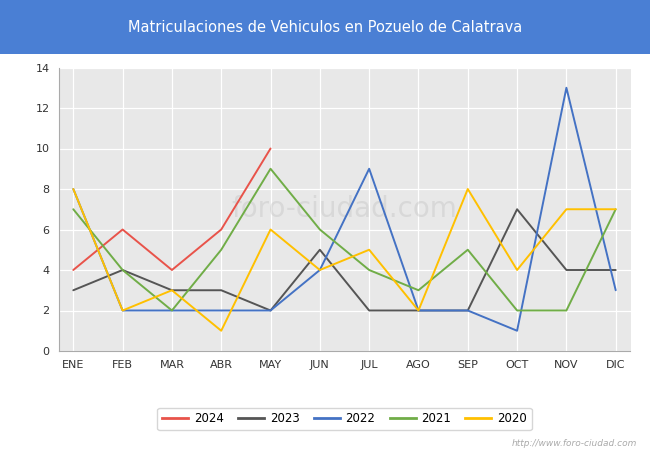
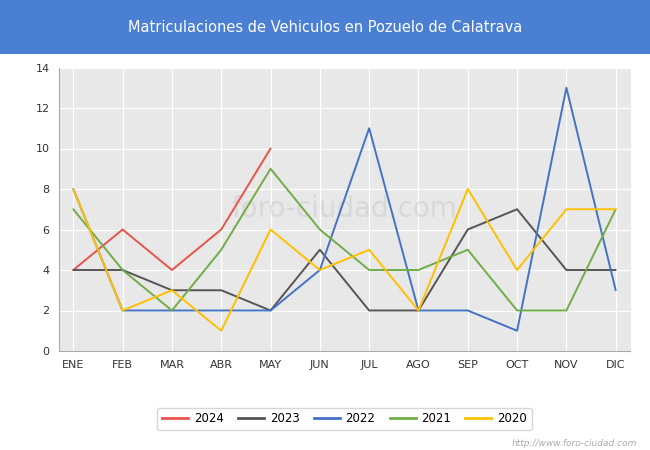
2023/ENE: 3 -> 4
2022/JUL: 9 -> 11
2021/AGO: 3 -> 4
2023/SEP: 2 -> 6
